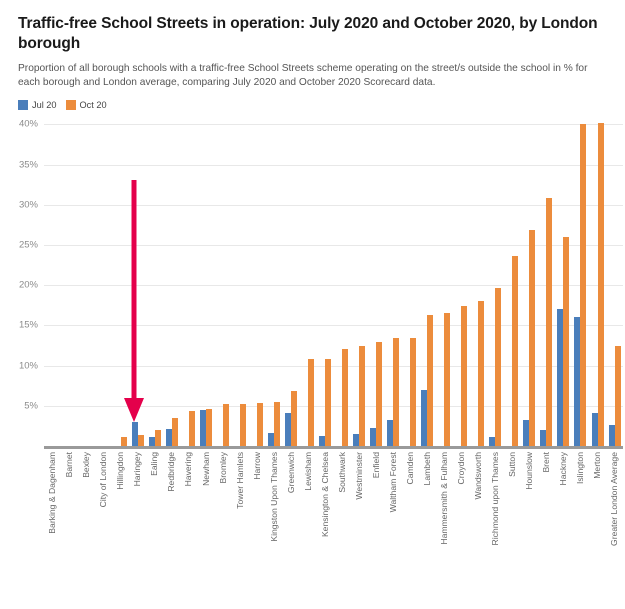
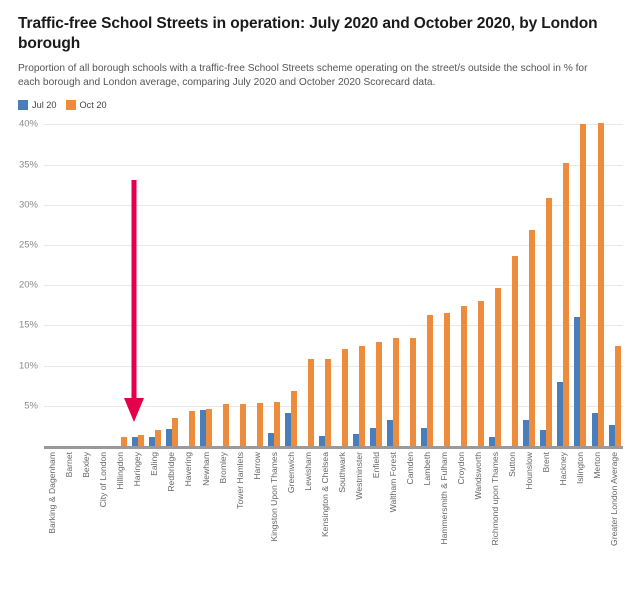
Jul 20/Haringey: 3% -> 1%
Jul 20/Lambeth: 7% -> 2%
Jul 20/Hackney: 17% -> 8%
Oct 20/Hackney: 26% -> 35%
